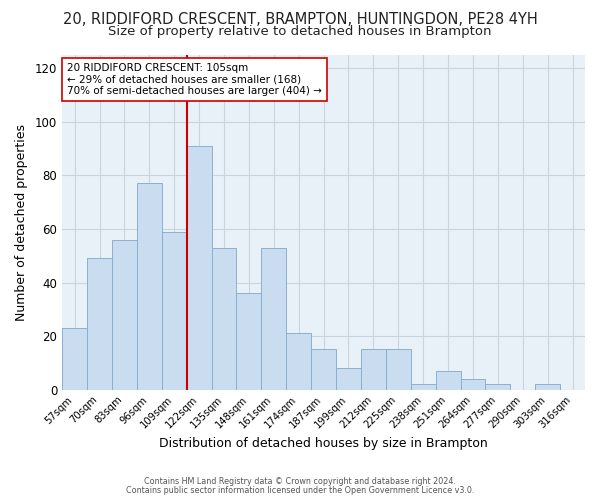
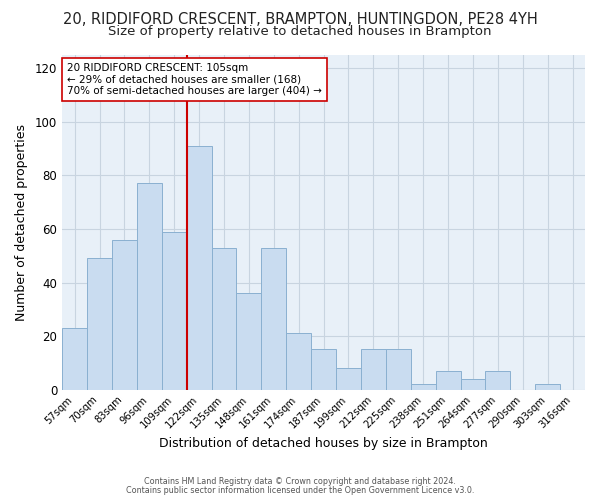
277sqm: 2 -> 7
